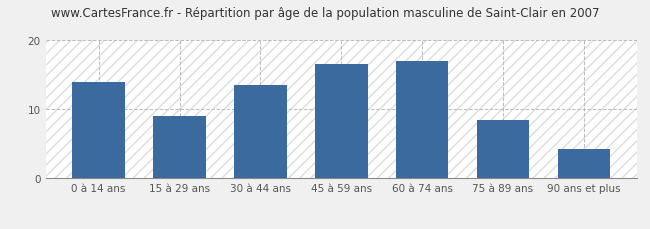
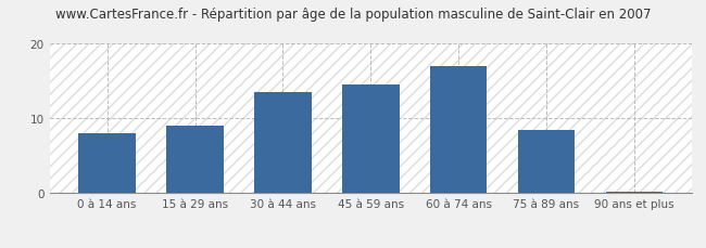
0 à 14 ans: 14.0 -> 8.0
45 à 59 ans: 16.6 -> 14.5
90 ans et plus: 4.2 -> 0.2
